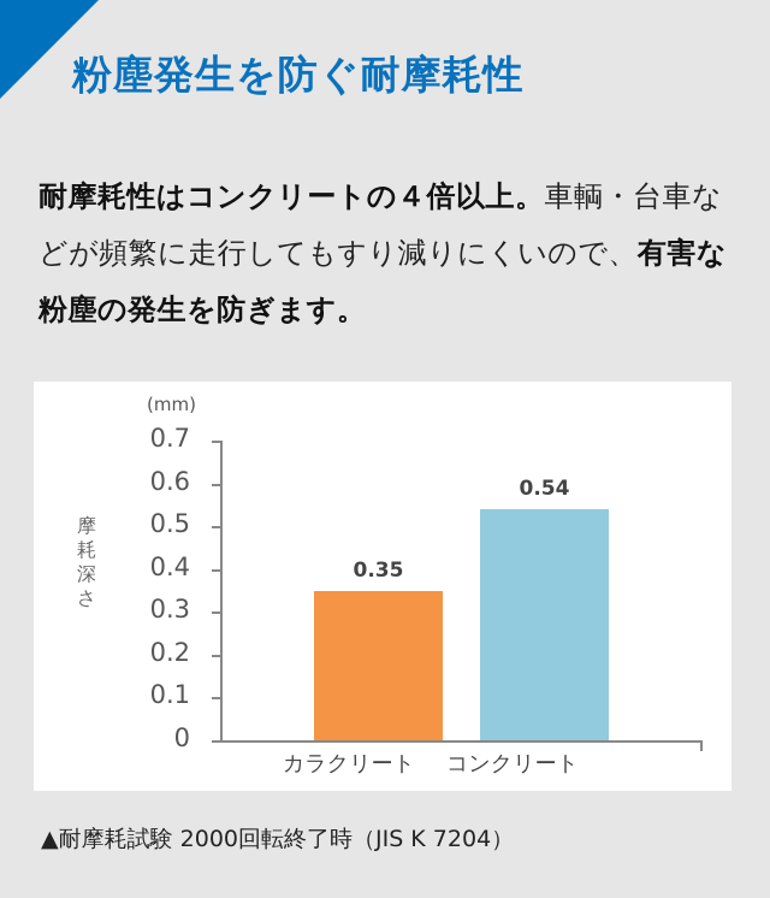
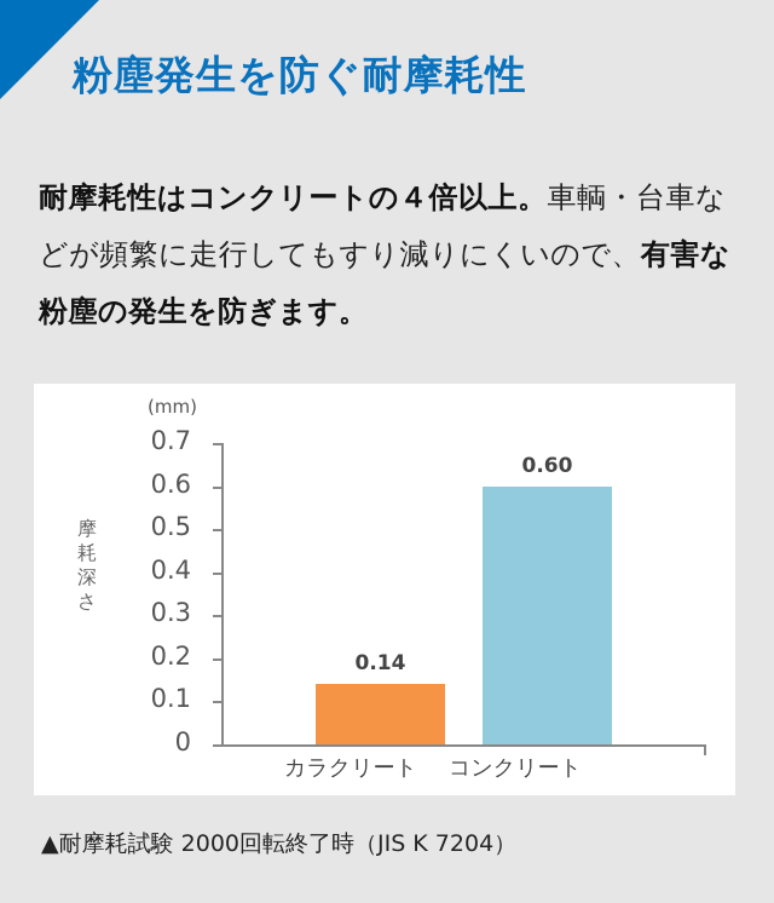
カラクリート: 0.35 -> 0.14
コンクリート: 0.54 -> 0.60
